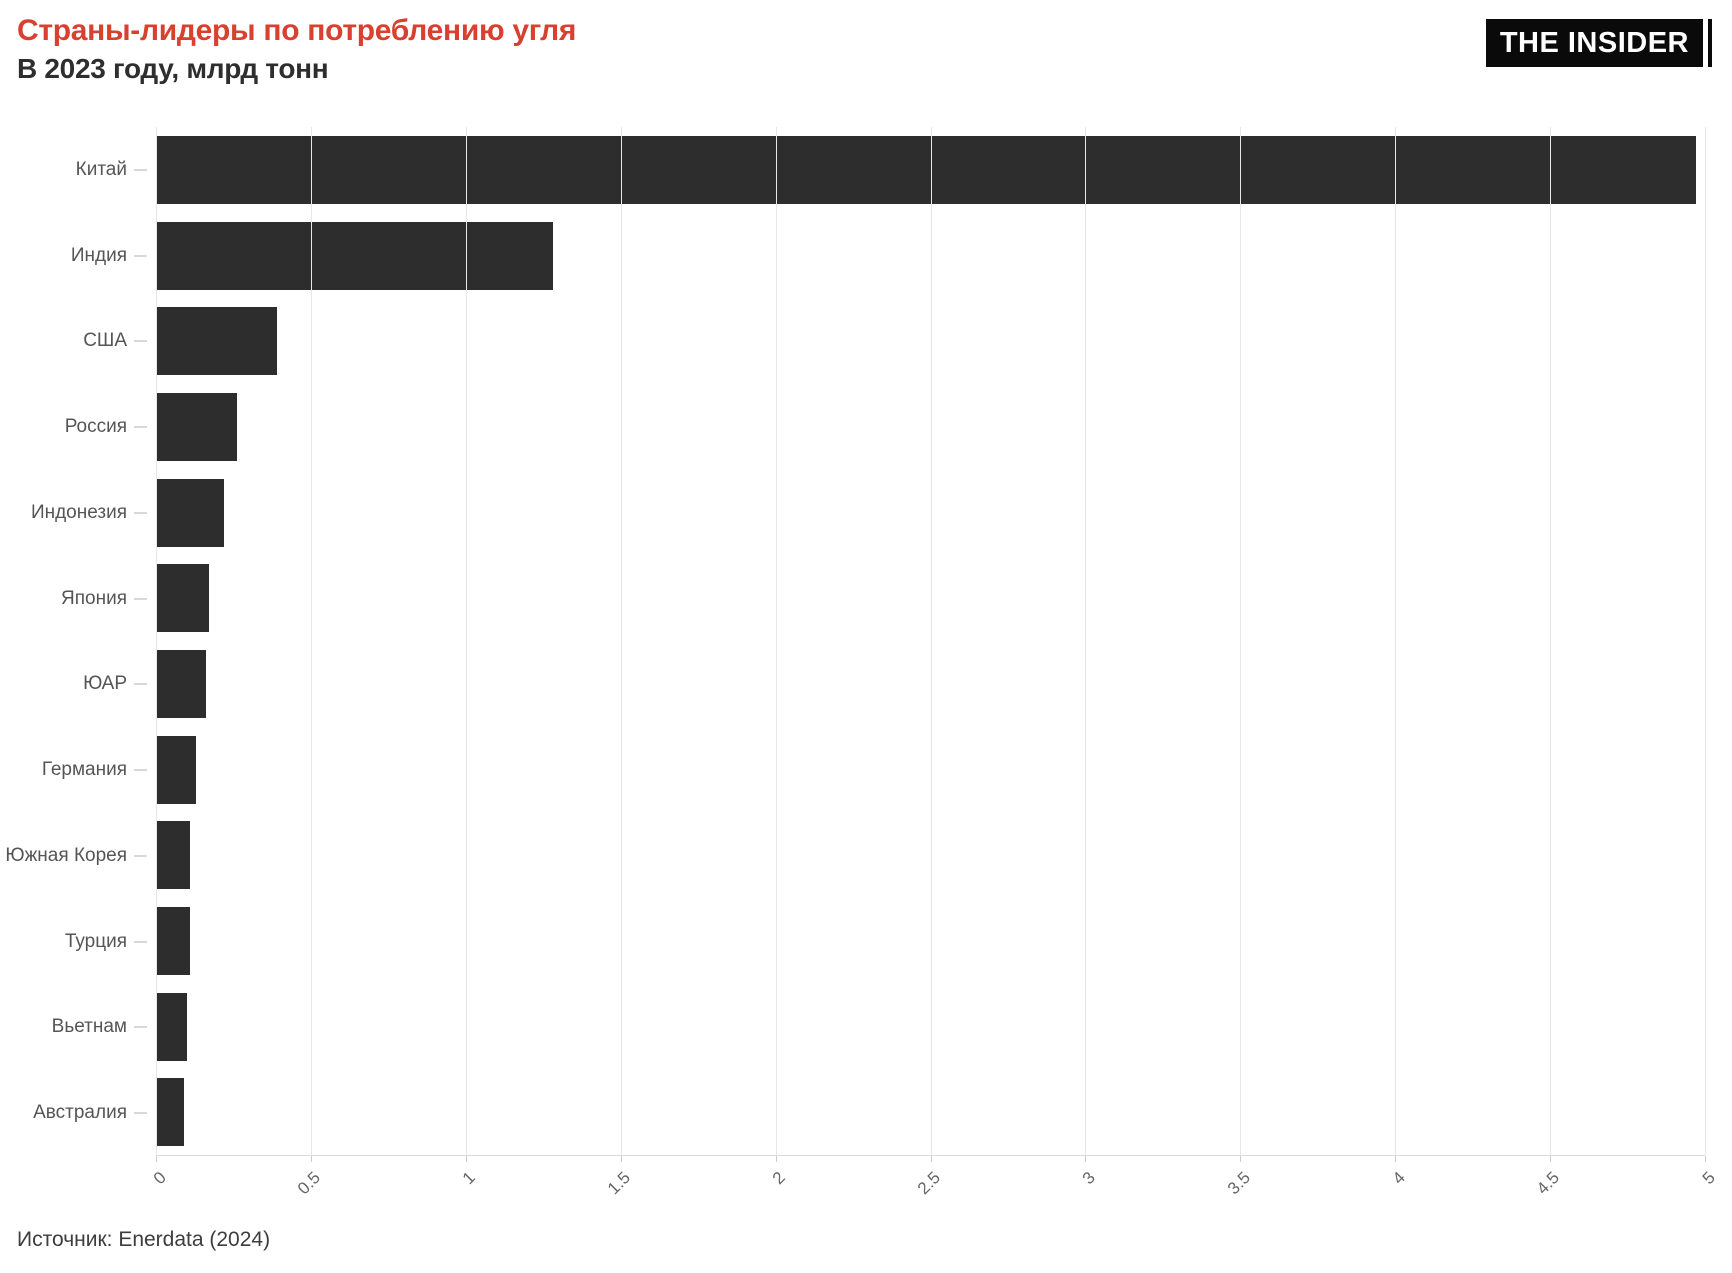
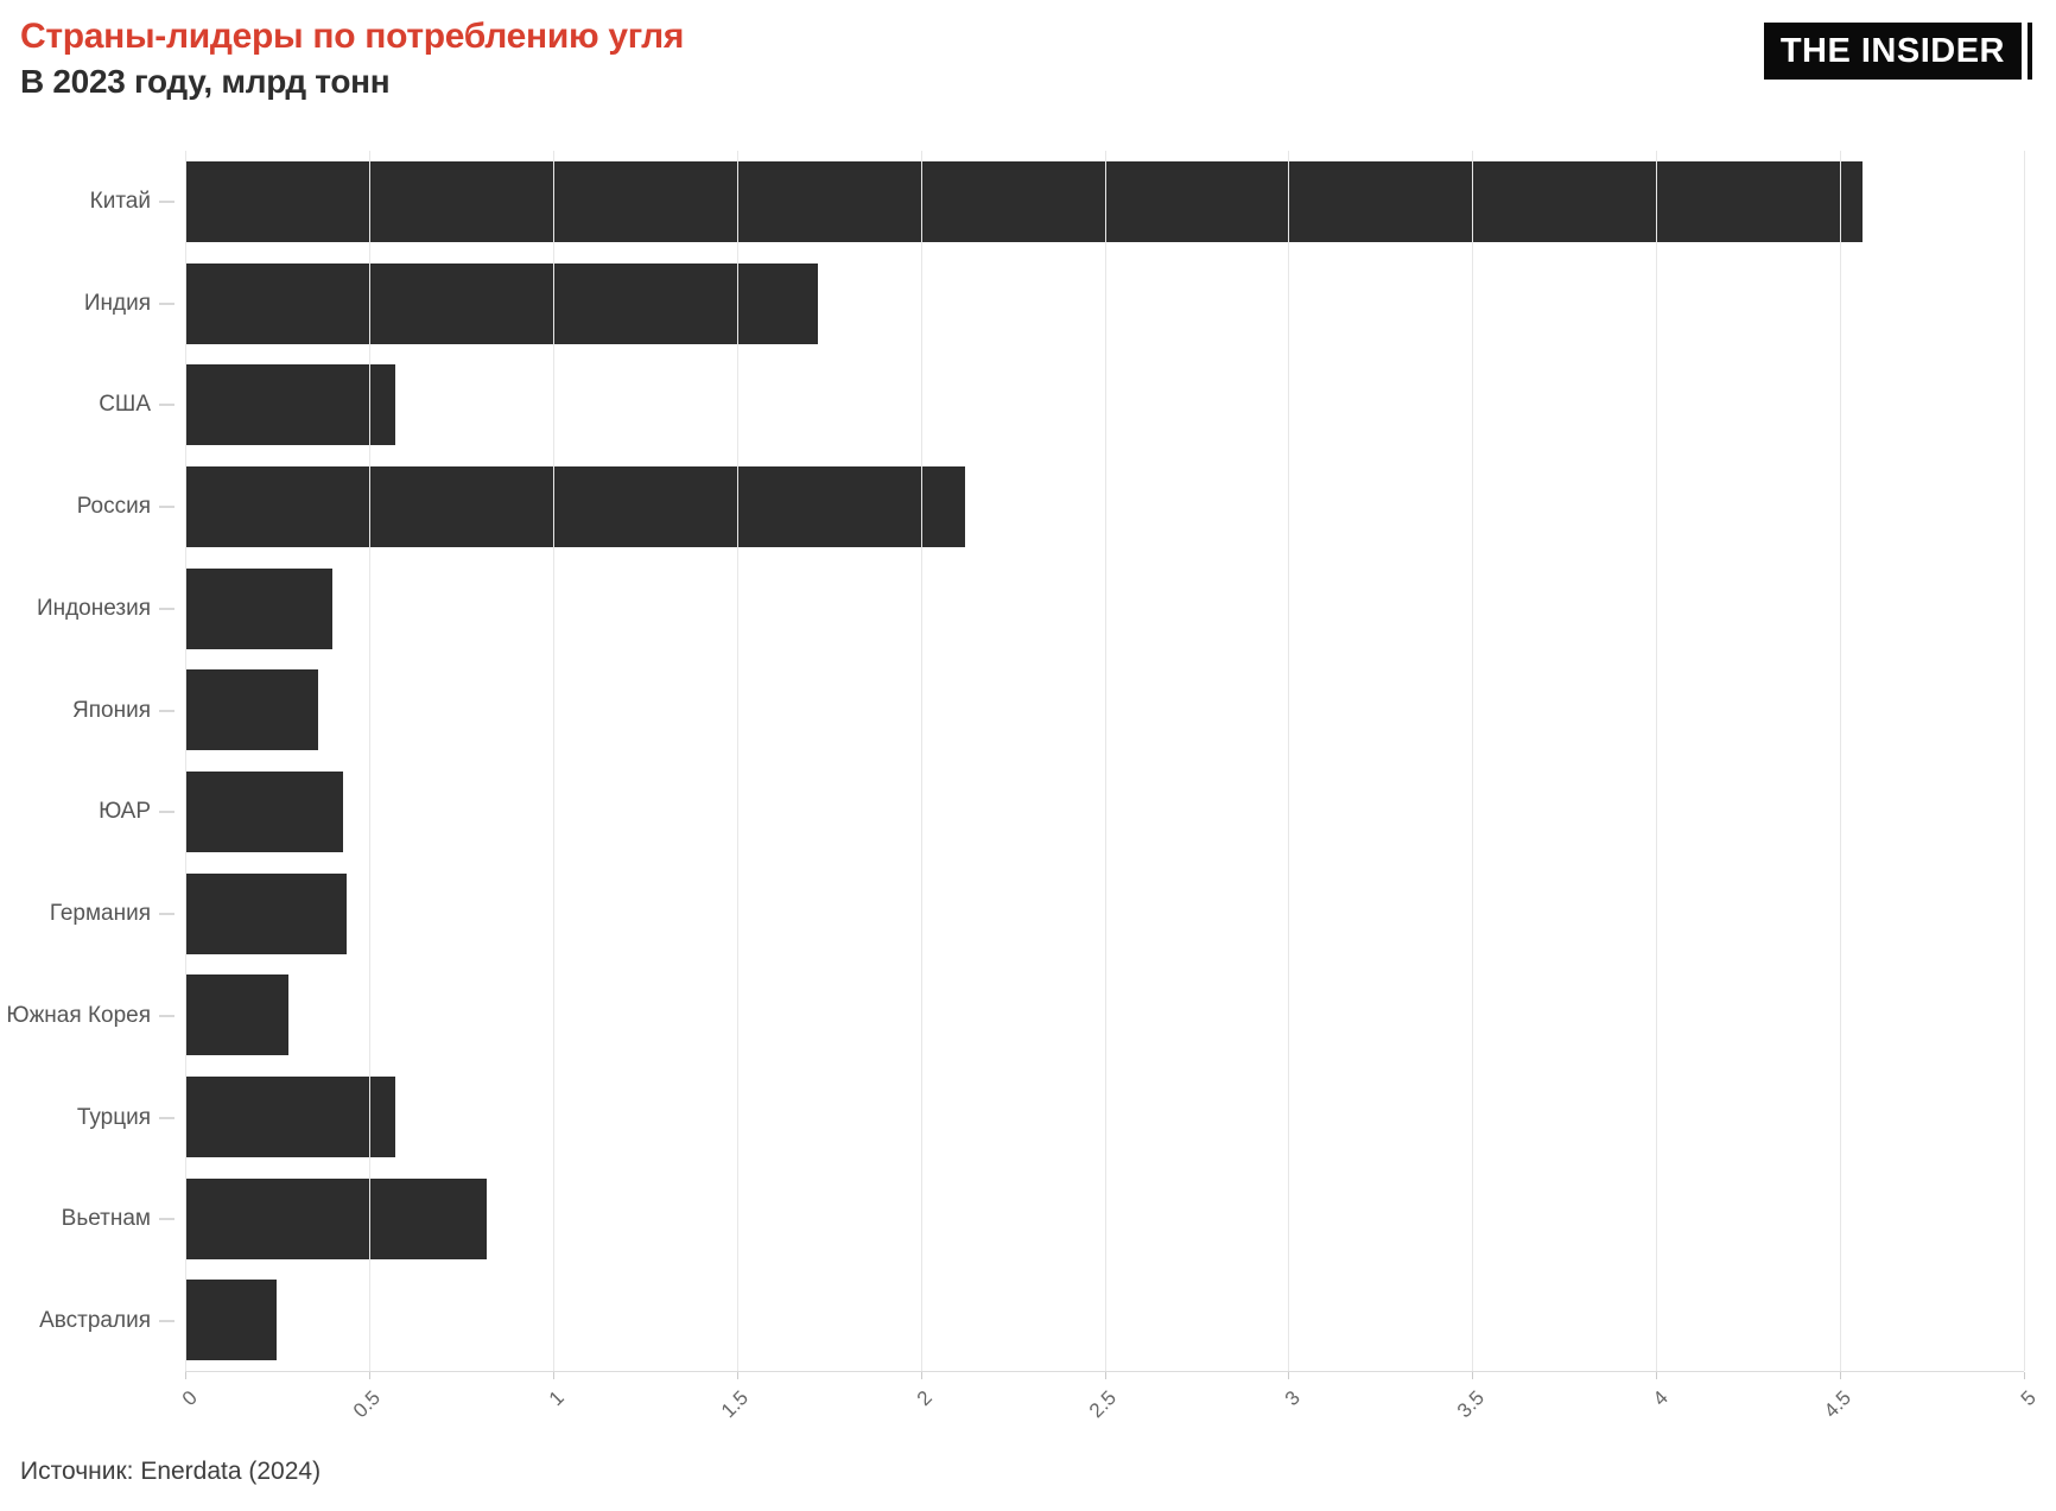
Китай: 4.97 -> 4.56
Индия: 1.28 -> 1.72
США: 0.39 -> 0.57
Россия: 0.26 -> 2.12
Индонезия: 0.22 -> 0.40
Япония: 0.17 -> 0.36
ЮАР: 0.16 -> 0.43
Германия: 0.13 -> 0.44
Южная Корея: 0.11 -> 0.28
Турция: 0.11 -> 0.57
Вьетнам: 0.10 -> 0.82
Австралия: 0.09 -> 0.25
